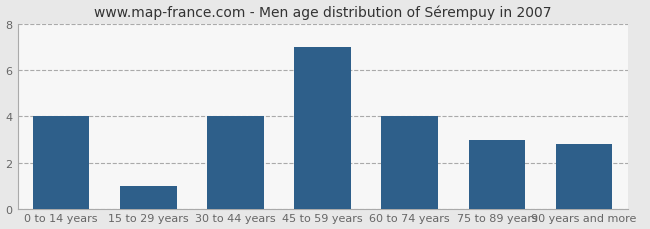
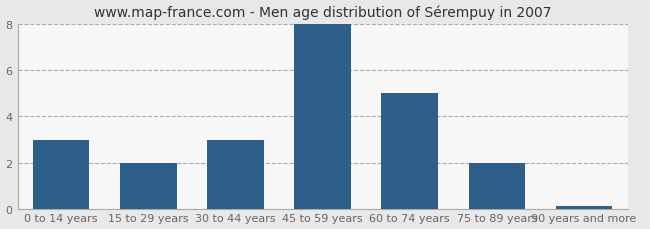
0 to 14 years: 4.0 -> 3.0
15 to 29 years: 1.0 -> 2.0
30 to 44 years: 4.0 -> 3.0
45 to 59 years: 7.0 -> 8.0
60 to 74 years: 4.0 -> 5.0
75 to 89 years: 3.0 -> 2.0
90 years and more: 2.8 -> 0.1
